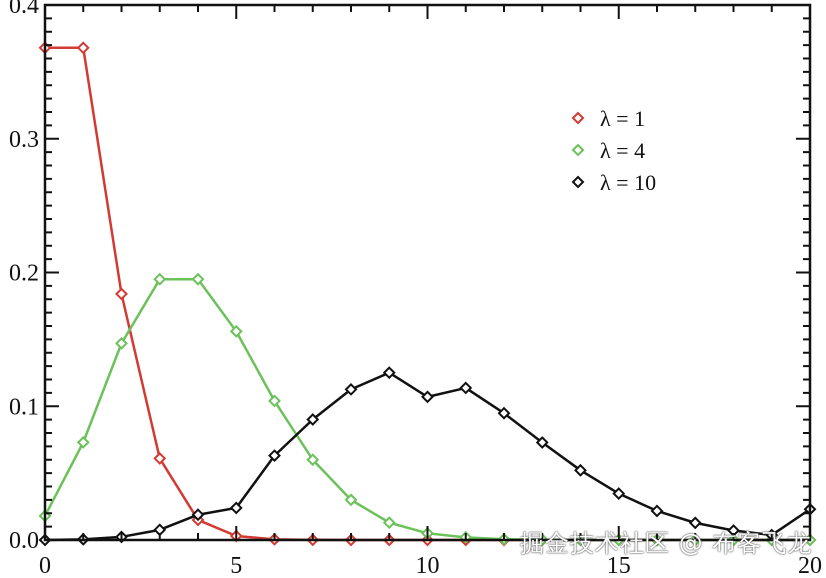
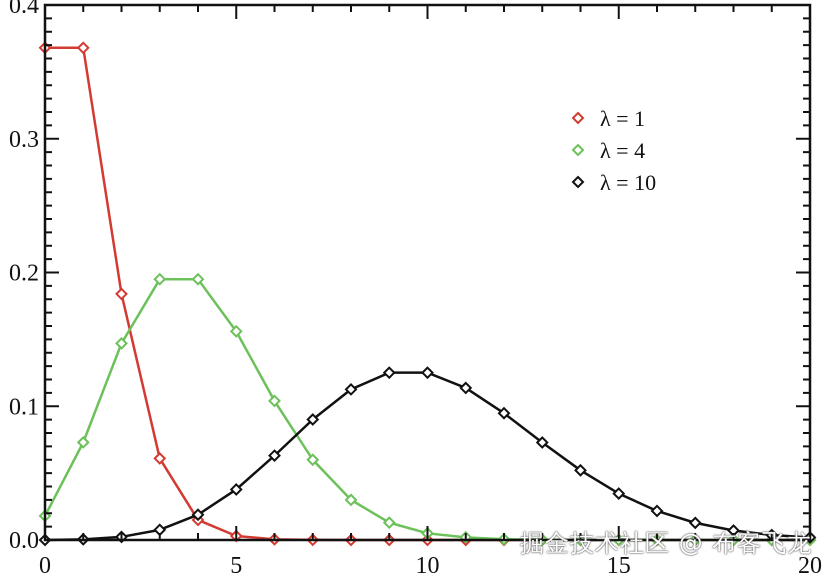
λ = 10/5: 0.024 -> 0.038
λ = 10/10: 0.107 -> 0.125
λ = 10/20: 0.023 -> 0.002
